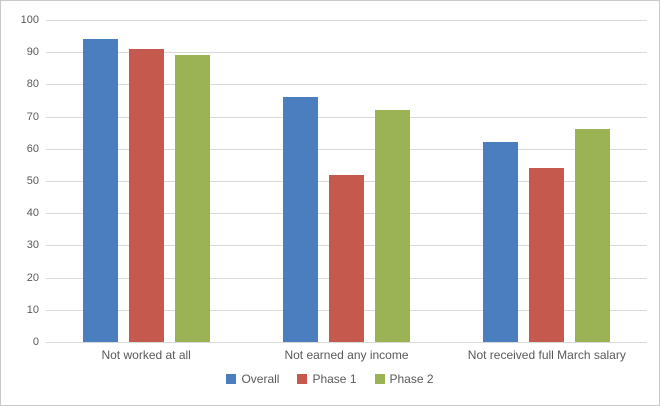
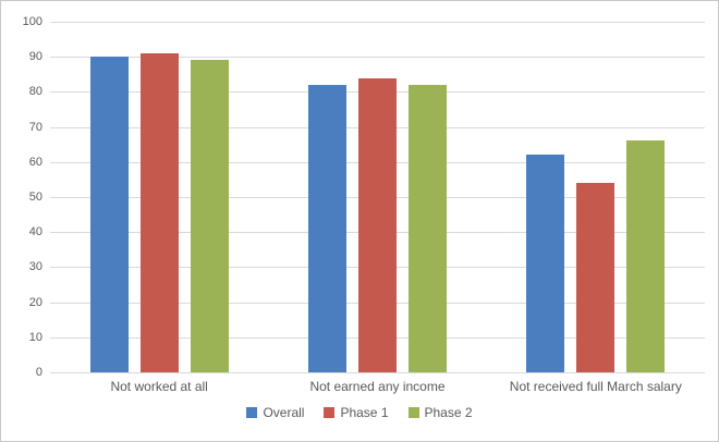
Overall/Not worked at all: 94 -> 90
Overall/Not earned any income: 76 -> 82
Phase 1/Not earned any income: 52 -> 84
Phase 2/Not earned any income: 72 -> 82
